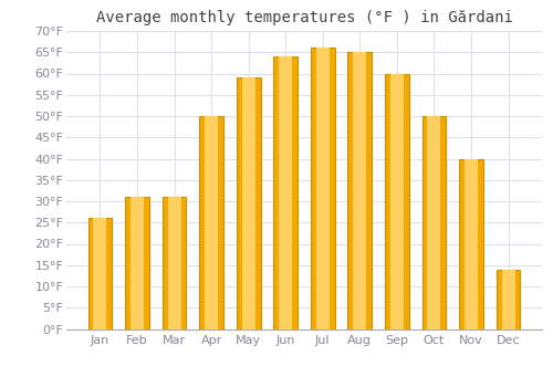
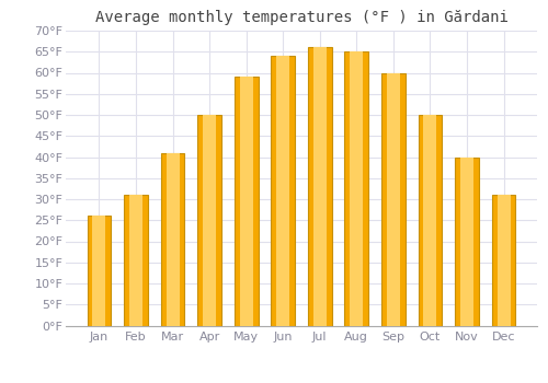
Mar: 31°F -> 41°F
Dec: 14°F -> 31°F
